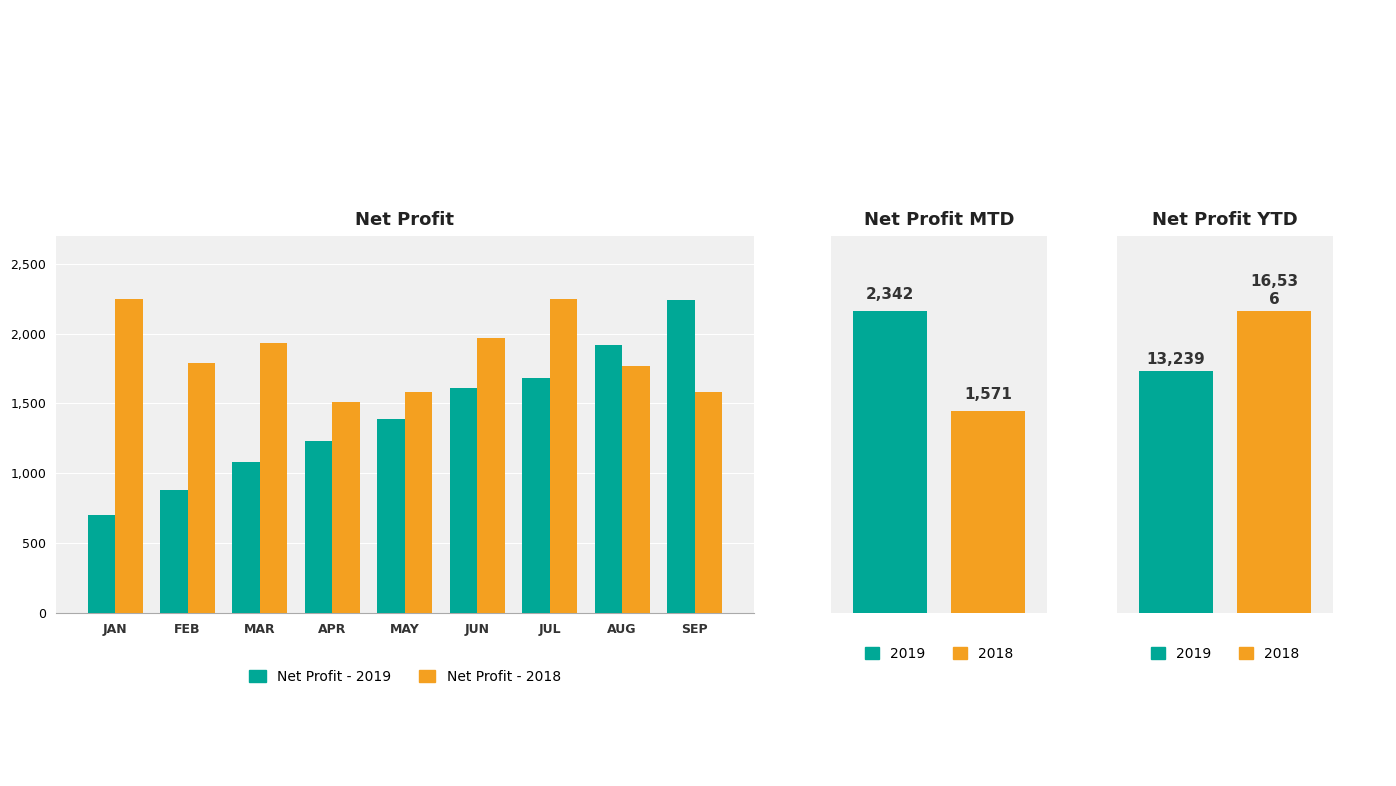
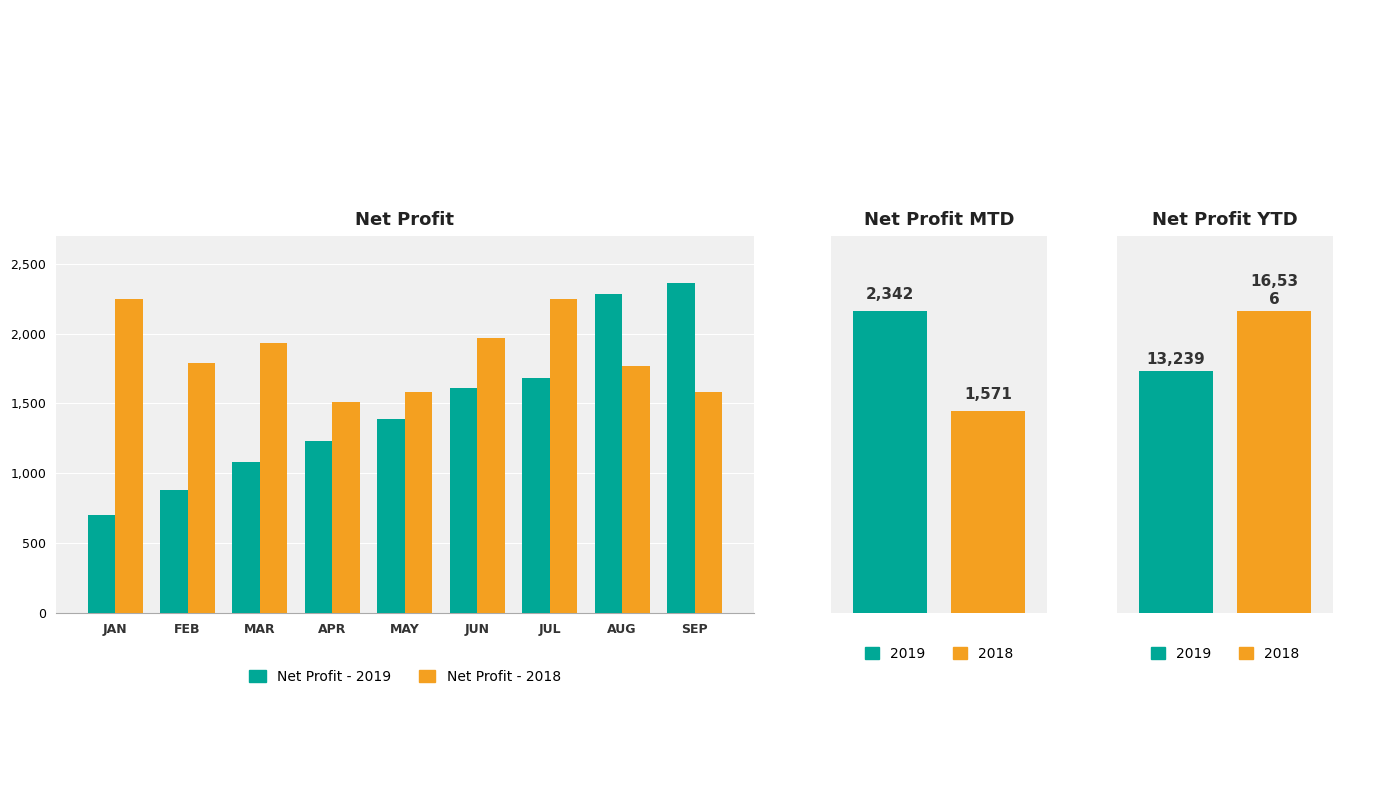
Net Profit/Net Profit - 2019/AUG: 1,920 -> 2,280
Net Profit/Net Profit - 2019/SEP: 2,240 -> 2,360
